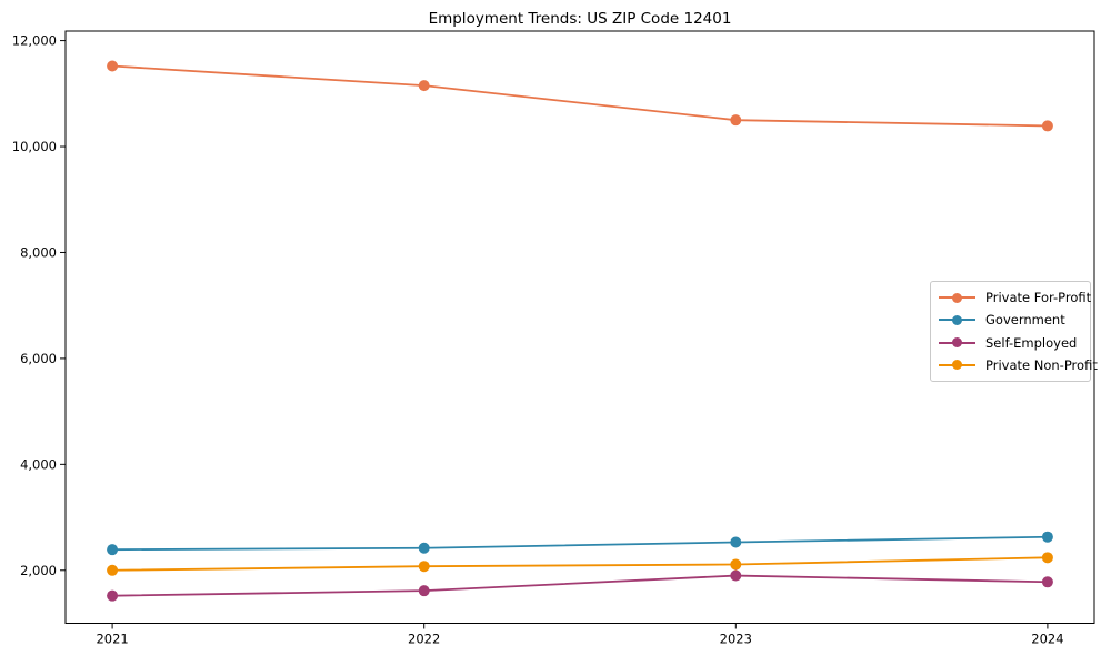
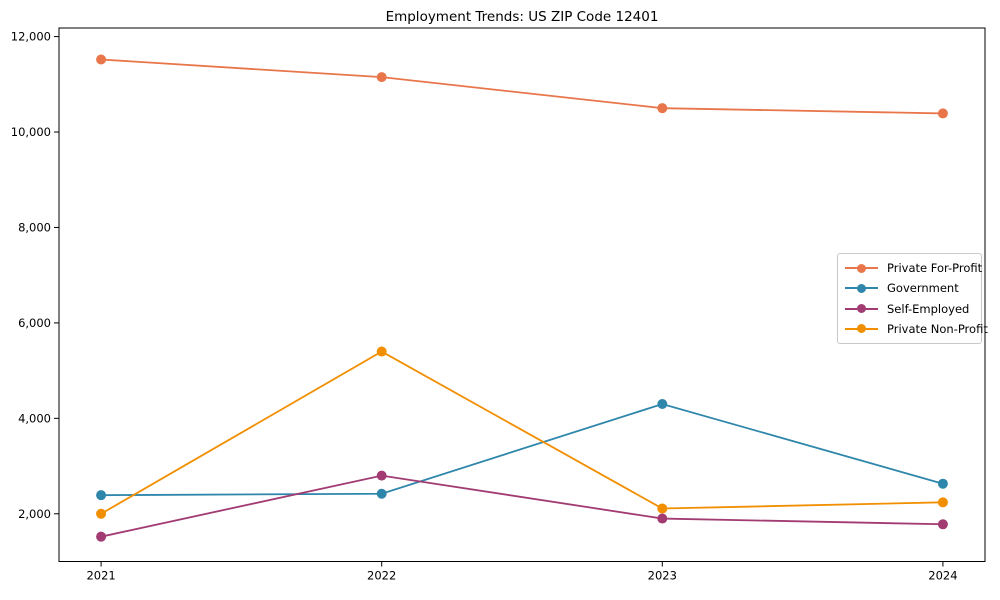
Self-Employed/2022: 1600 -> 2800
Private Non-Profit/2022: 2100 -> 5400
Government/2023: 2500 -> 4300
